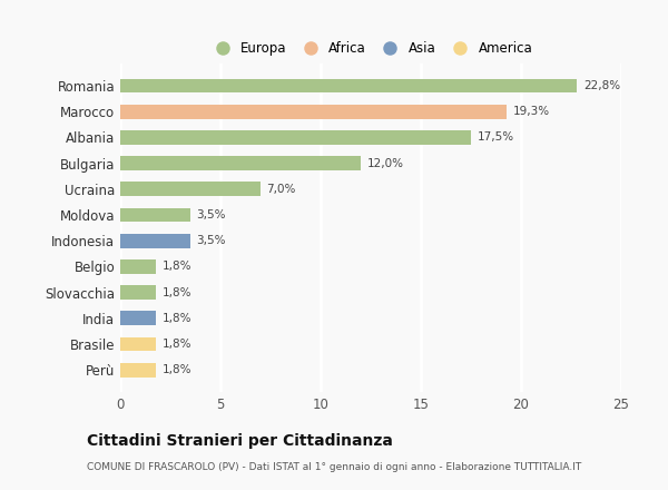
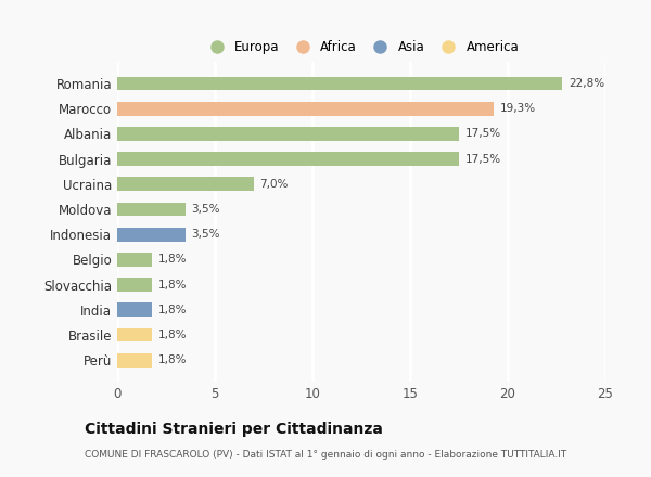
Bulgaria: 12,0% -> 17,5%
